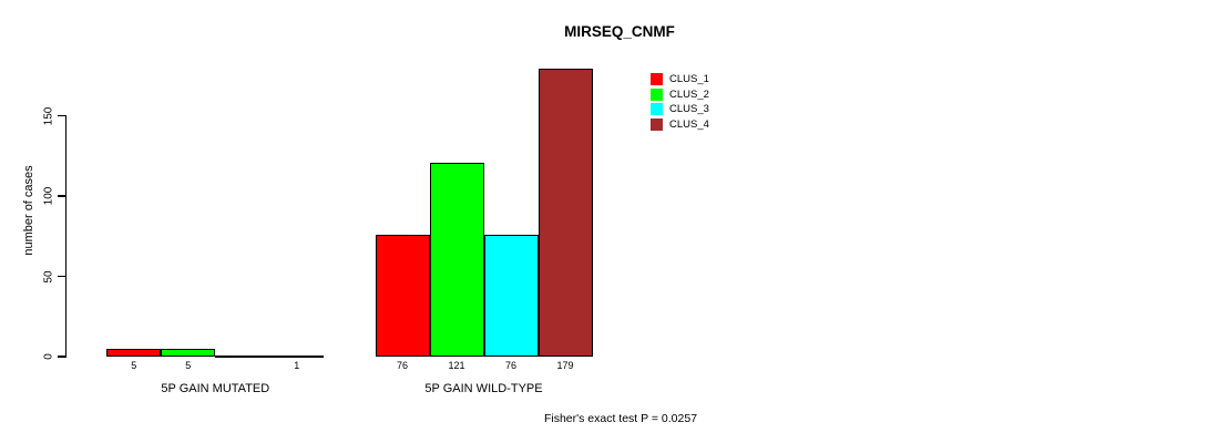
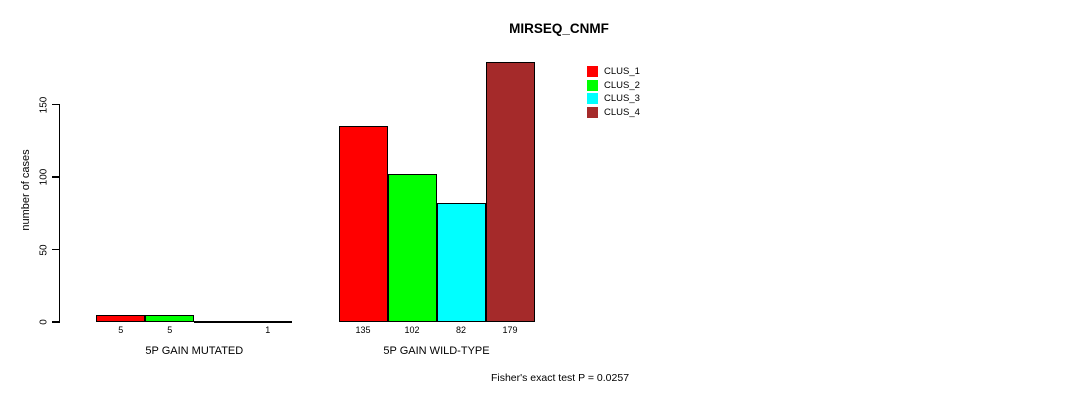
CLUS_1/5P GAIN WILD-TYPE: 76 -> 135
CLUS_2/5P GAIN WILD-TYPE: 121 -> 102
CLUS_3/5P GAIN WILD-TYPE: 76 -> 82
